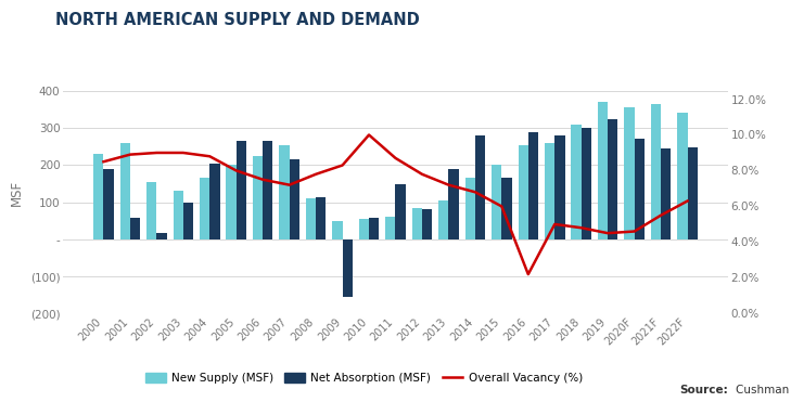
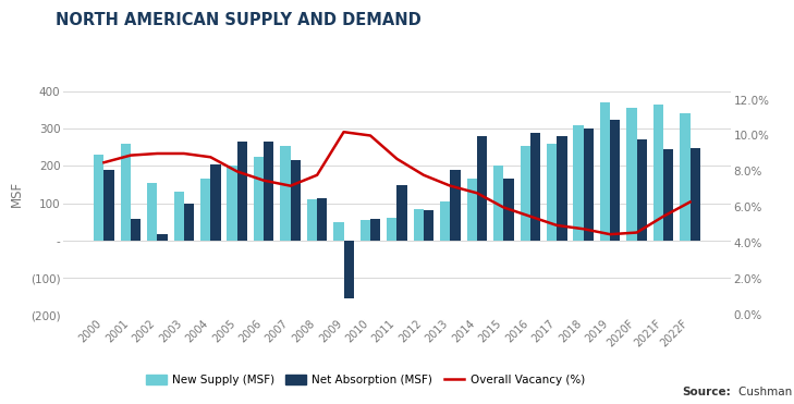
Overall Vacancy (%)/2009: 8.3% -> 10.2%
Overall Vacancy (%)/2016: 2.2% -> 5.5%
